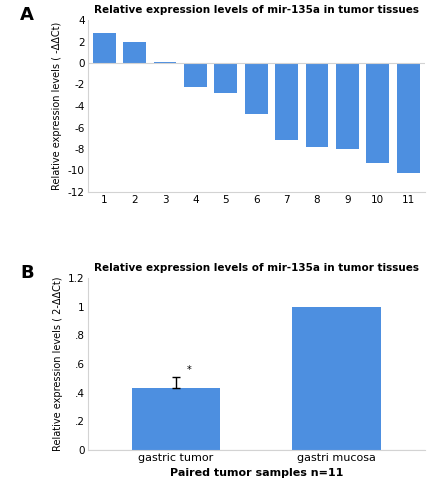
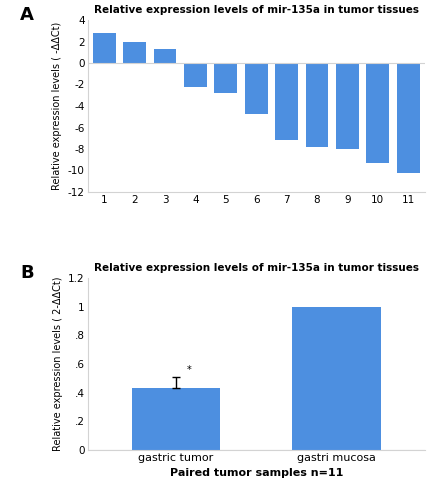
3: 0.1 -> 1.3
